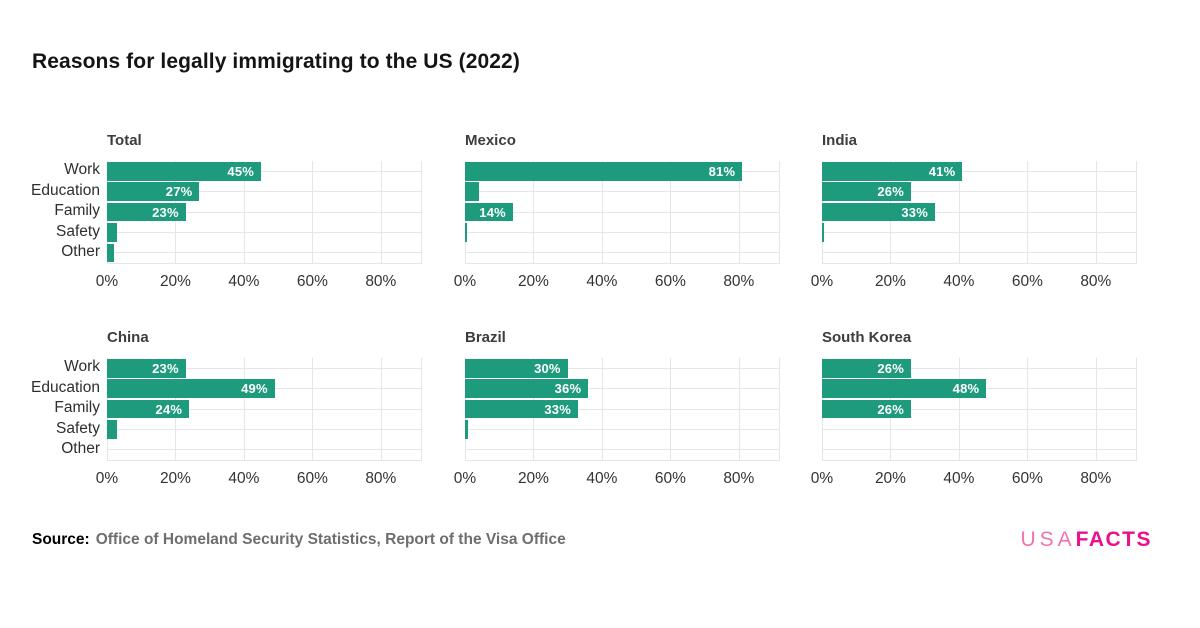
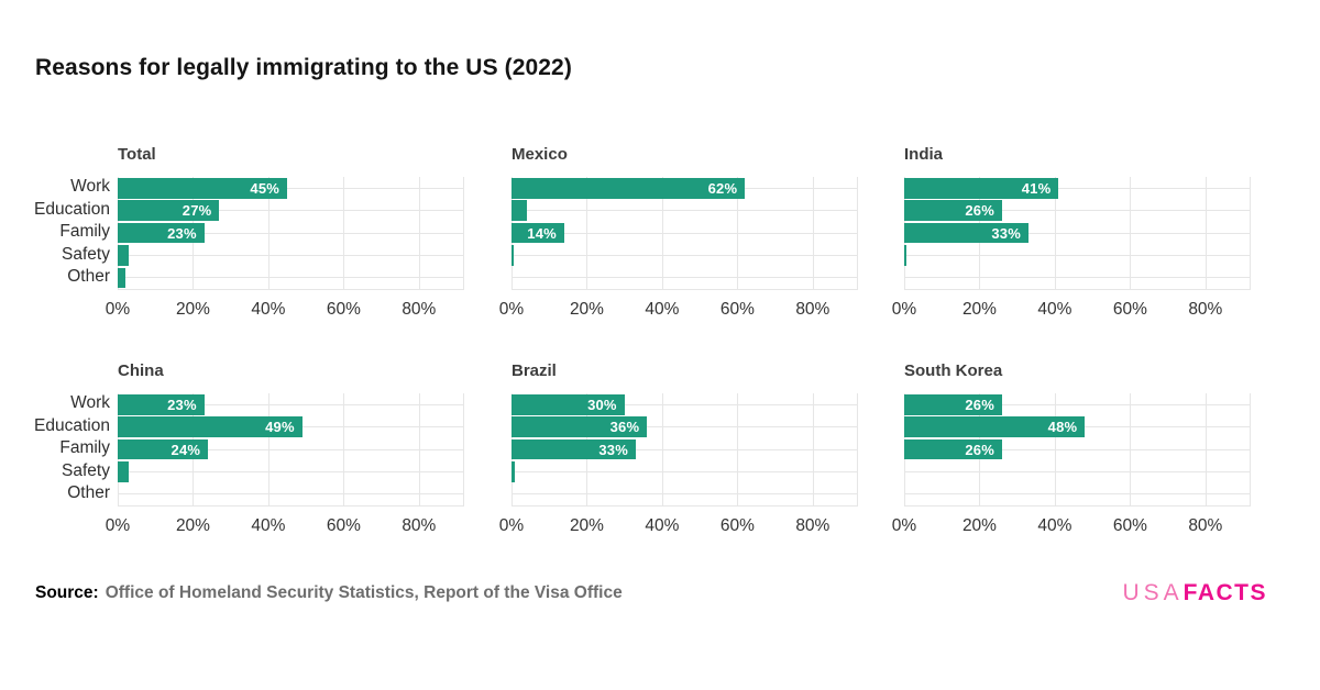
Mexico/Work: 81% -> 62%
